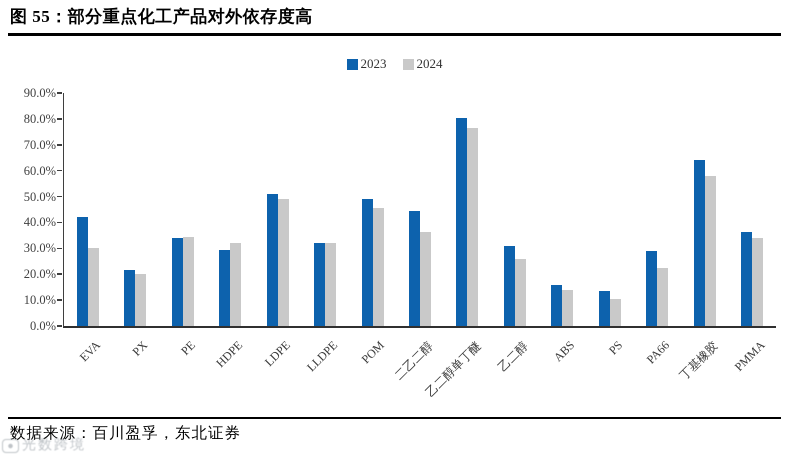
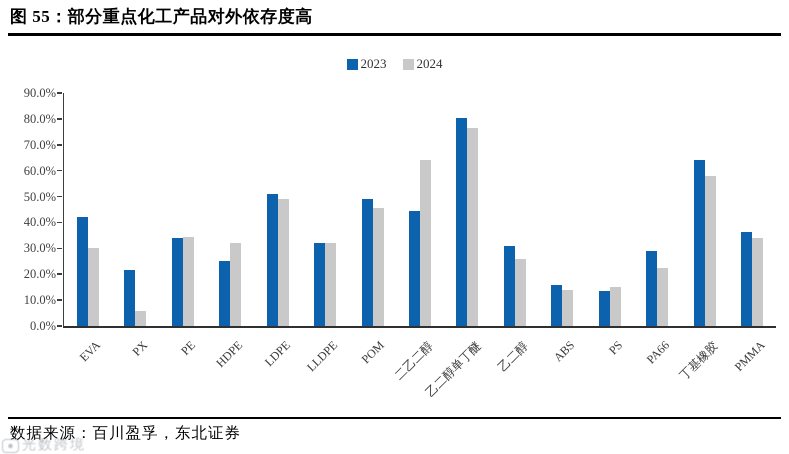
2024/PX: 20% -> 6%
2023/HDPE: 30% -> 25%
2024/二乙二醇: 36% -> 64%
2024/PS: 10% -> 15%
